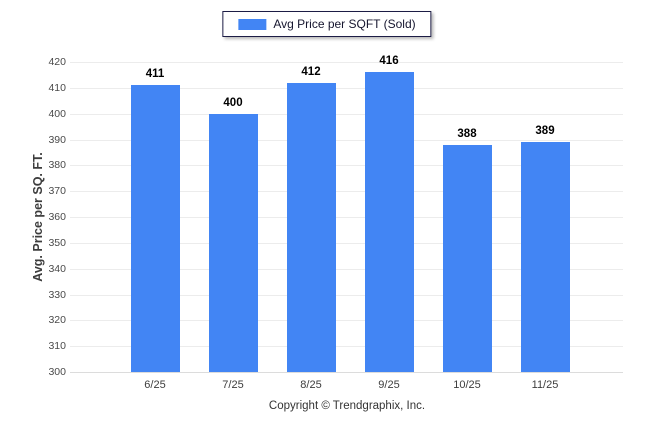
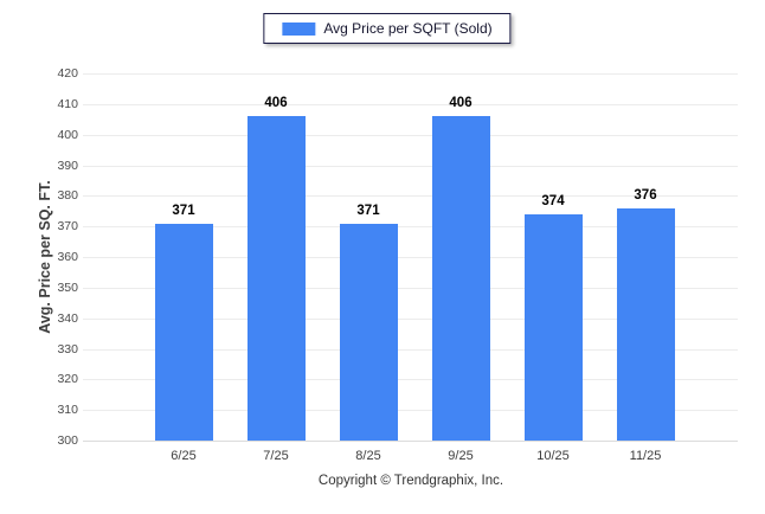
6/25: 411 -> 371
7/25: 400 -> 406
8/25: 412 -> 371
9/25: 416 -> 406
10/25: 388 -> 374
11/25: 389 -> 376
